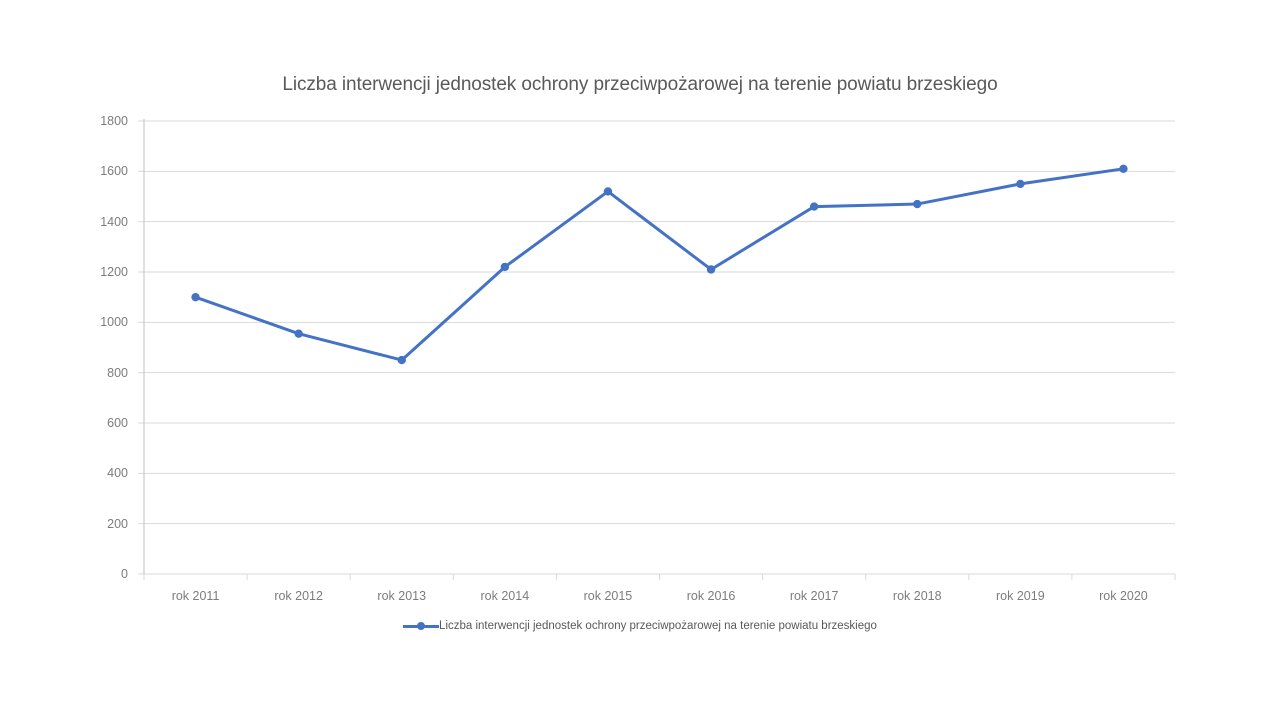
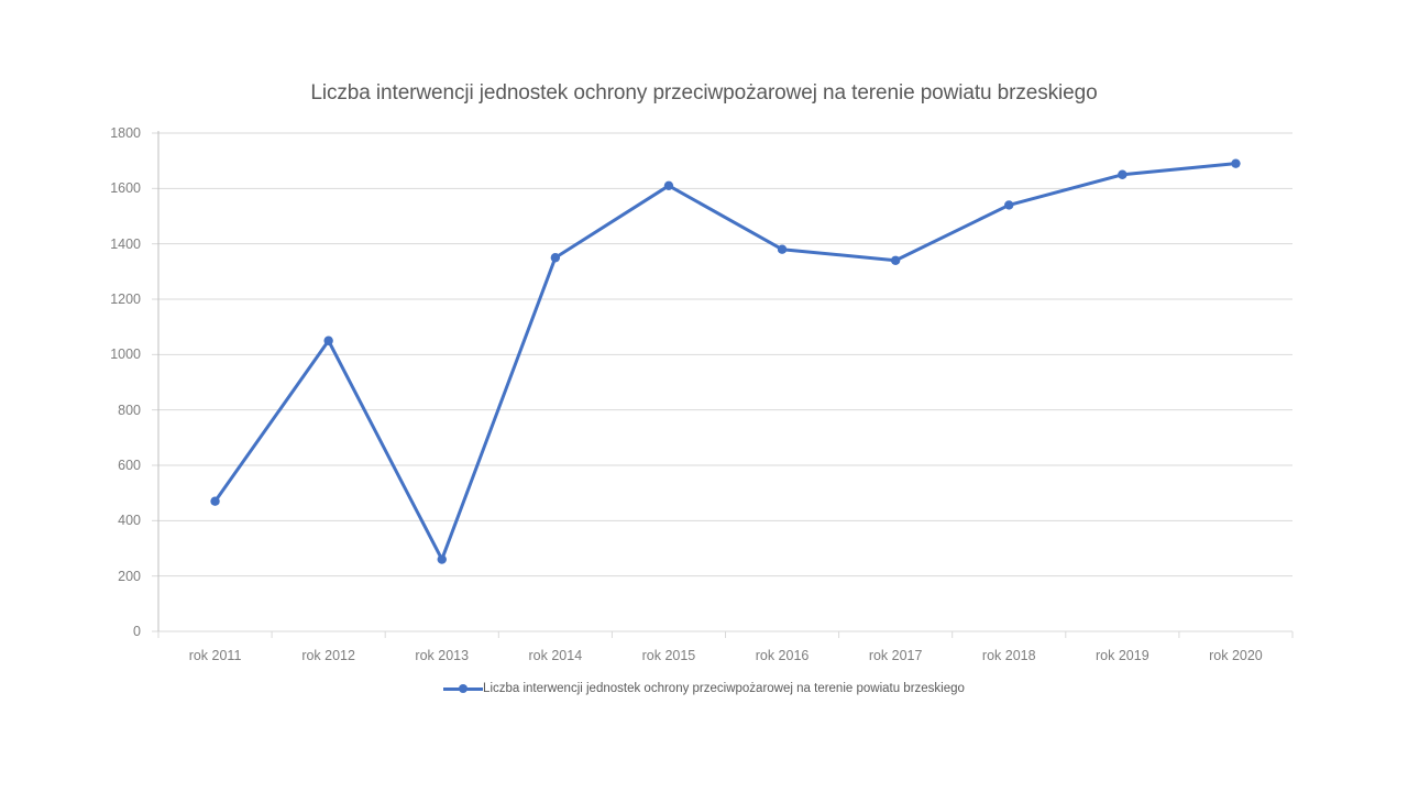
rok 2011: 1100 -> 470
rok 2012: 960 -> 1050
rok 2013: 850 -> 260
rok 2014: 1220 -> 1350
rok 2015: 1520 -> 1610
rok 2016: 1210 -> 1380
rok 2017: 1460 -> 1340
rok 2018: 1470 -> 1540
rok 2019: 1550 -> 1650
rok 2020: 1610 -> 1690
